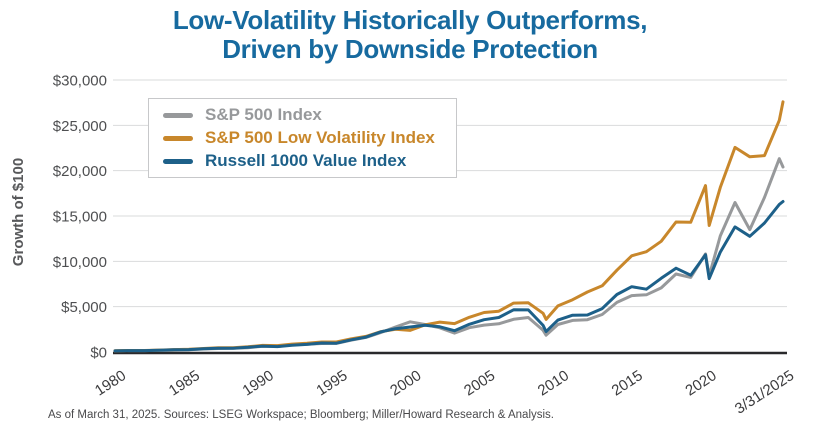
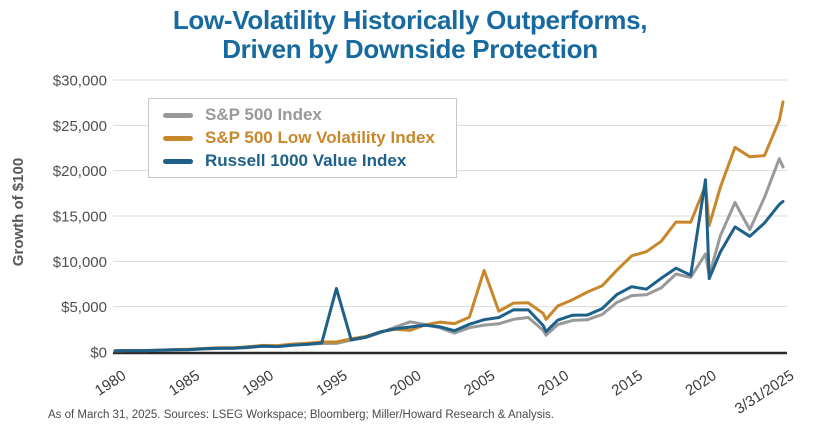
Russell 1000 Value Index/1995: $1000 -> $7000
S&P 500 Low Volatility Index/2005: $4000 -> $9000
Russell 1000 Value Index/2020: $11000 -> $19000
